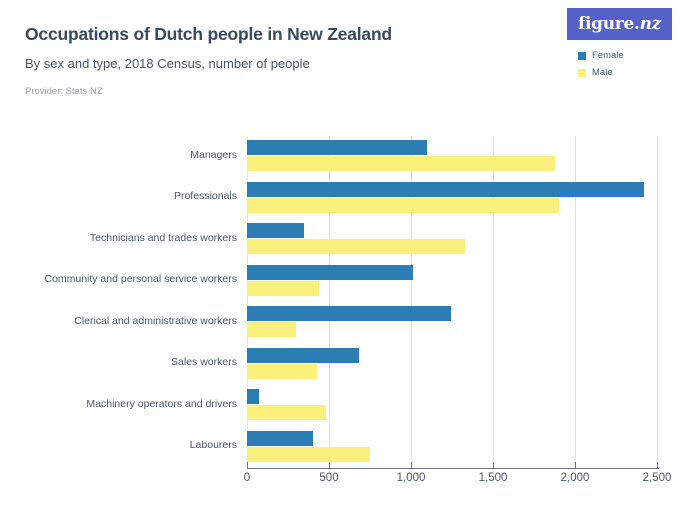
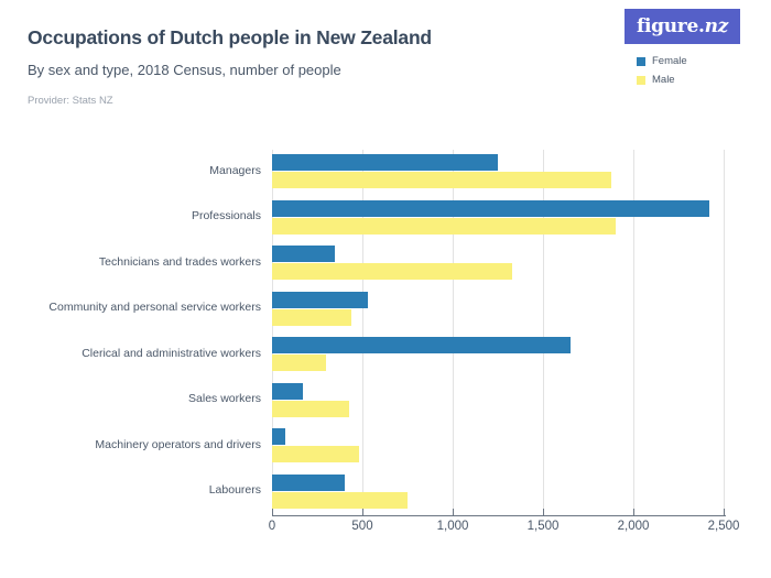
Female/Managers: 1100 -> 1250
Female/Community and personal service workers: 1010 -> 530
Female/Clerical and administrative workers: 1240 -> 1650
Female/Sales workers: 680 -> 170
